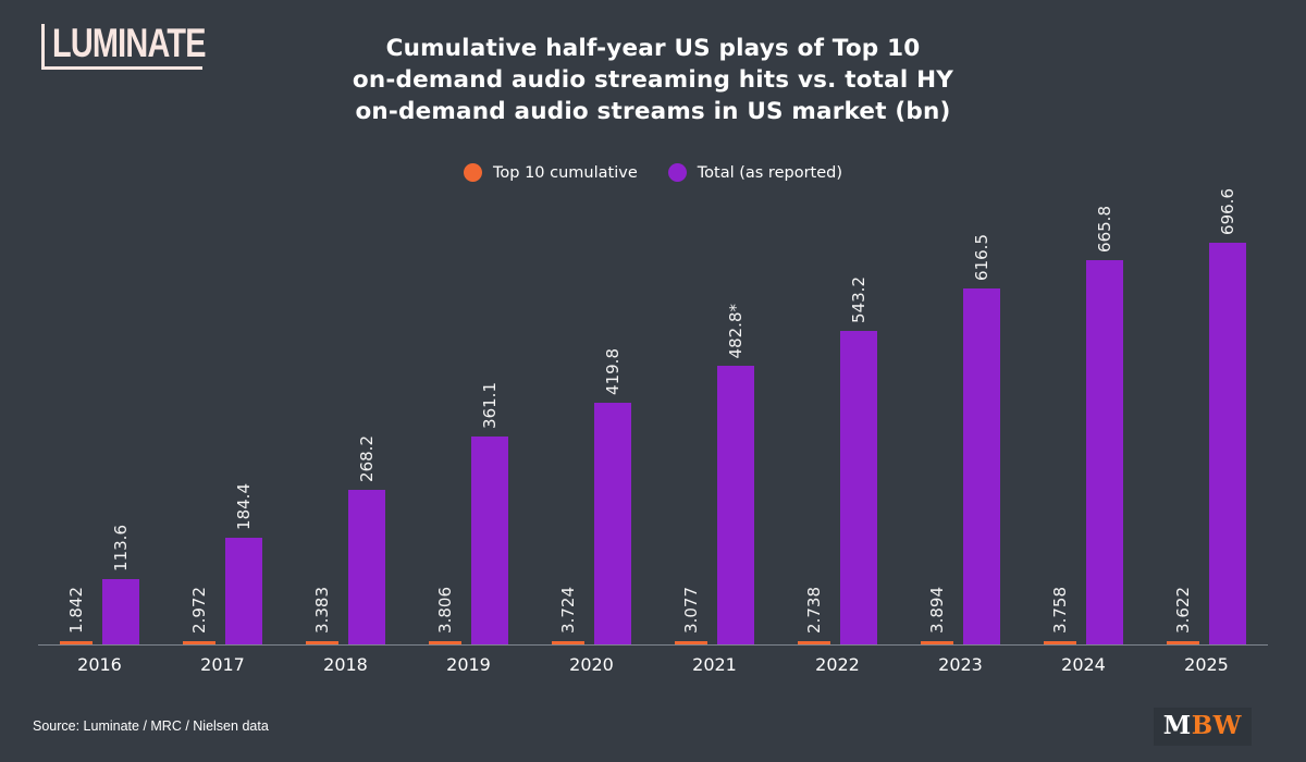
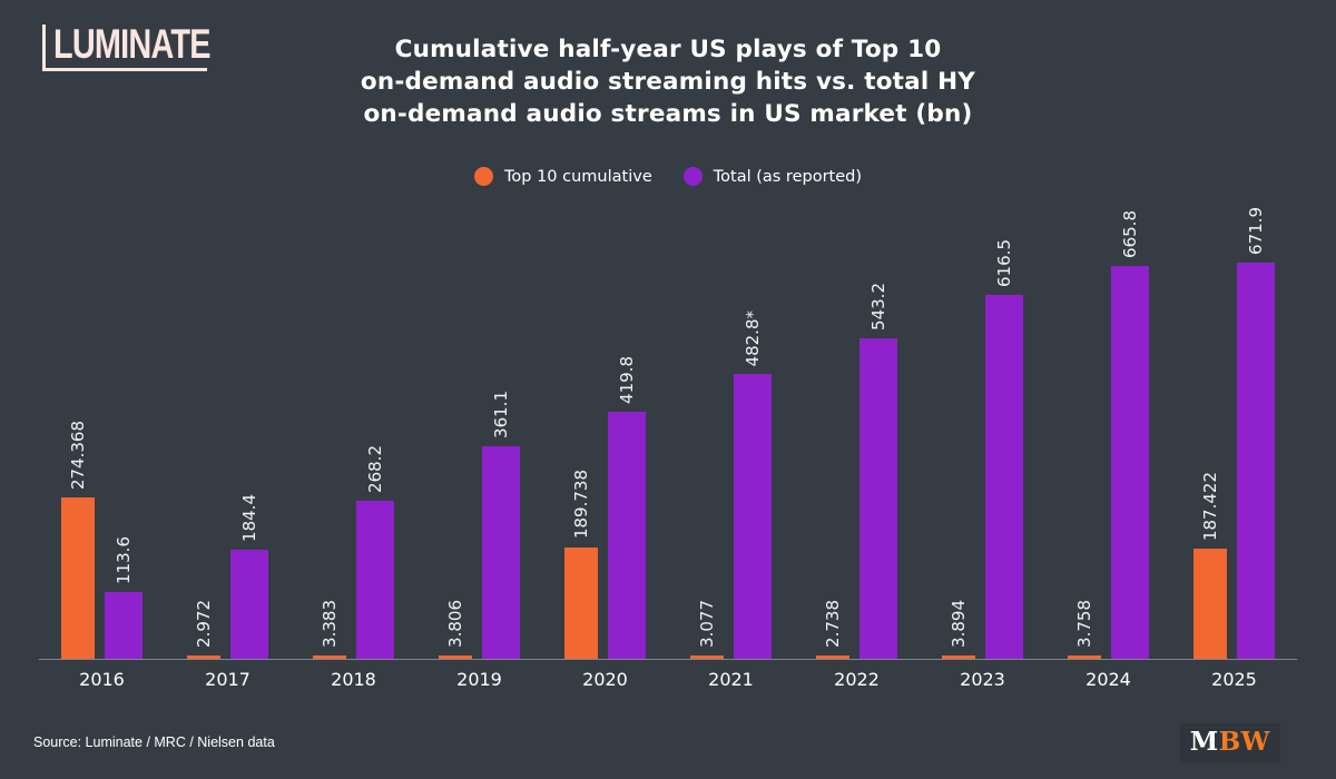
Top 10 cumulative/2016: 1.842 -> 274.368
Top 10 cumulative/2020: 3.724 -> 189.738
Top 10 cumulative/2025: 3.622 -> 187.422
Total (as reported)/2025: 696.6 -> 671.9
